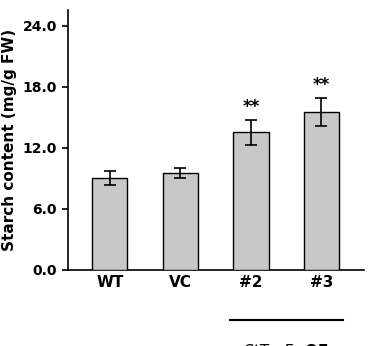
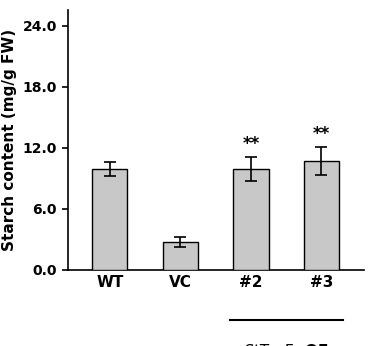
WT: 9.0 -> 9.9
VC: 9.5 -> 2.7
#2: 13.5 -> 9.9
#3: 15.5 -> 10.7
